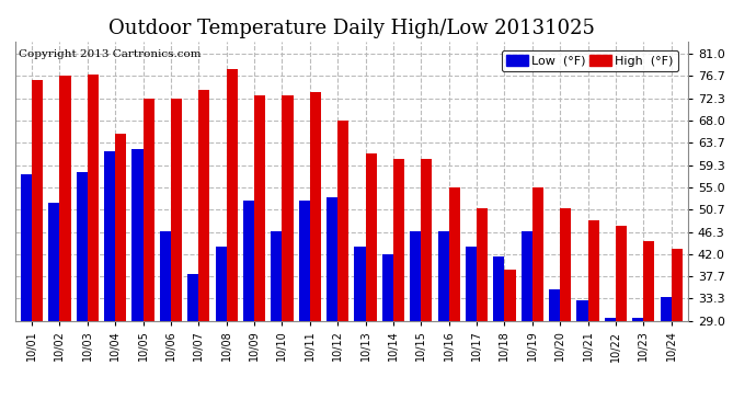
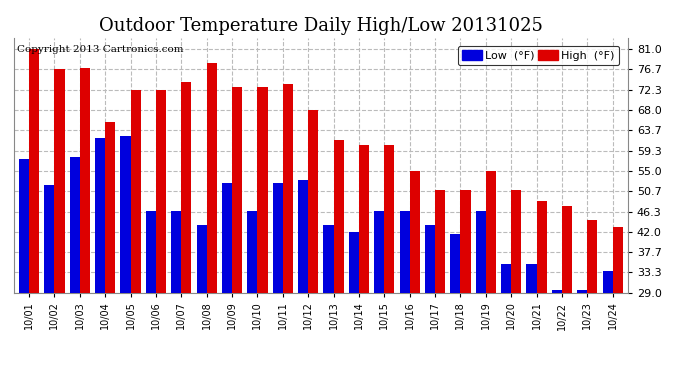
High (°F)/10/01: 76.0 -> 81.0
Low (°F)/10/07: 38.0 -> 46.5
High (°F)/10/18: 39.0 -> 51.0
Low (°F)/10/21: 33.0 -> 35.0
